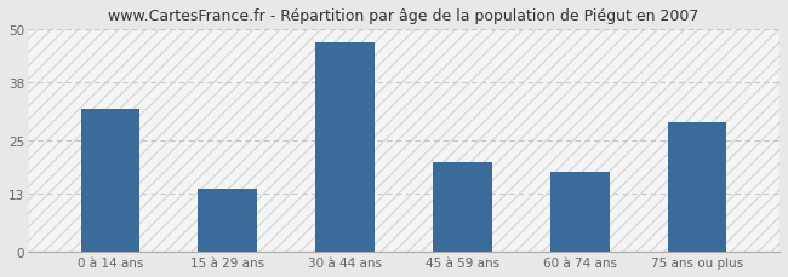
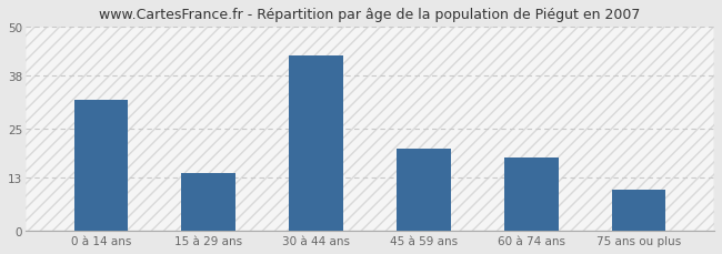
30 à 44 ans: 47 -> 43
75 ans ou plus: 29 -> 10
